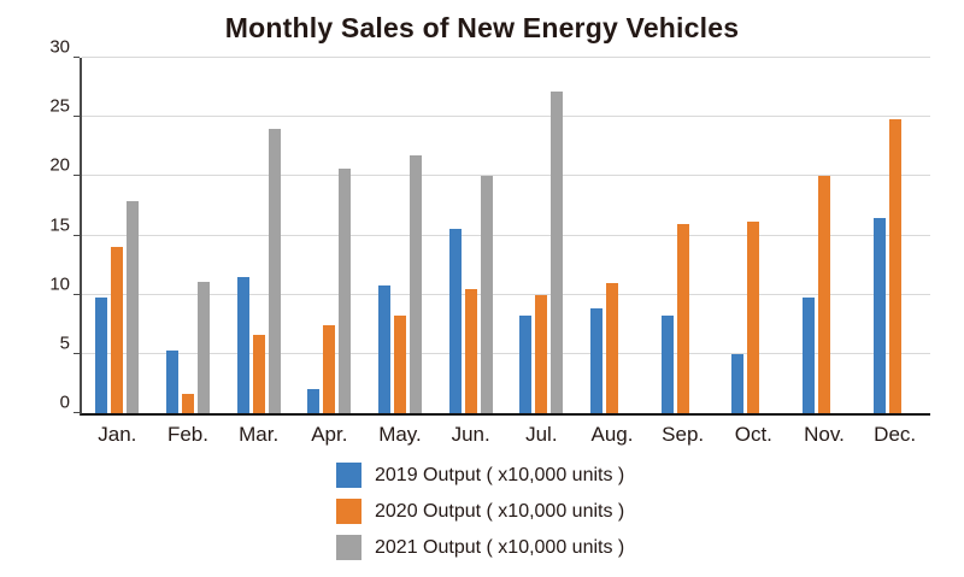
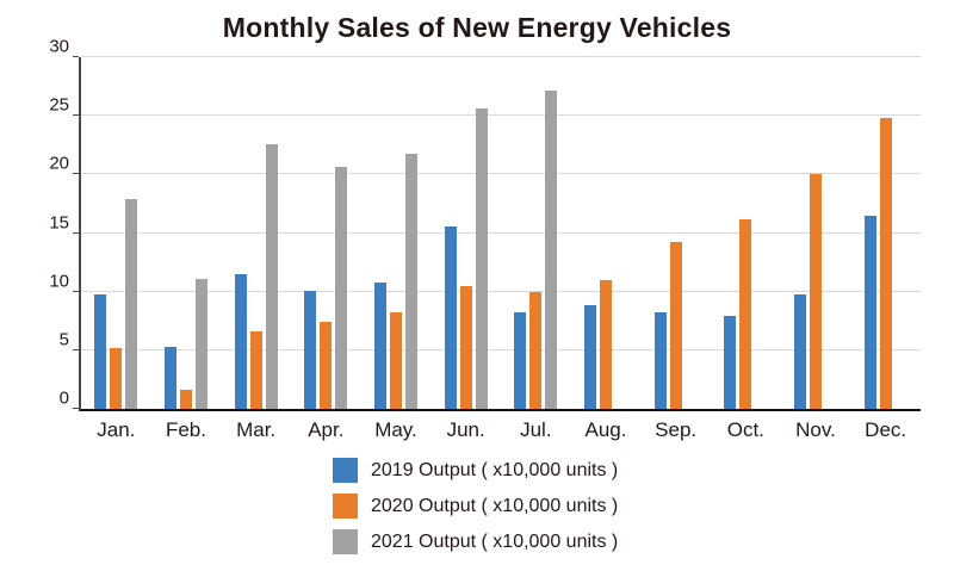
2020 Output ( x10,000 units )/Jan.: 14 -> 5
2021 Output ( x10,000 units )/Mar.: 24 -> 23
2019 Output ( x10,000 units )/Apr.: 2 -> 10
2021 Output ( x10,000 units )/Jun.: 20 -> 26
2020 Output ( x10,000 units )/Sep.: 16 -> 14
2019 Output ( x10,000 units )/Oct.: 5 -> 8
